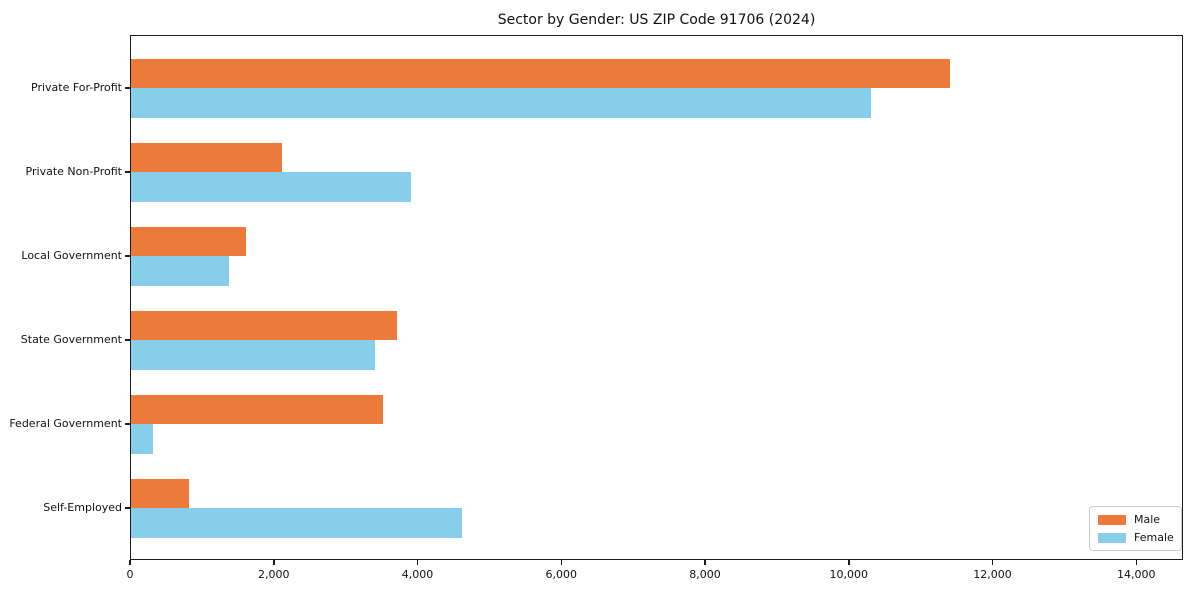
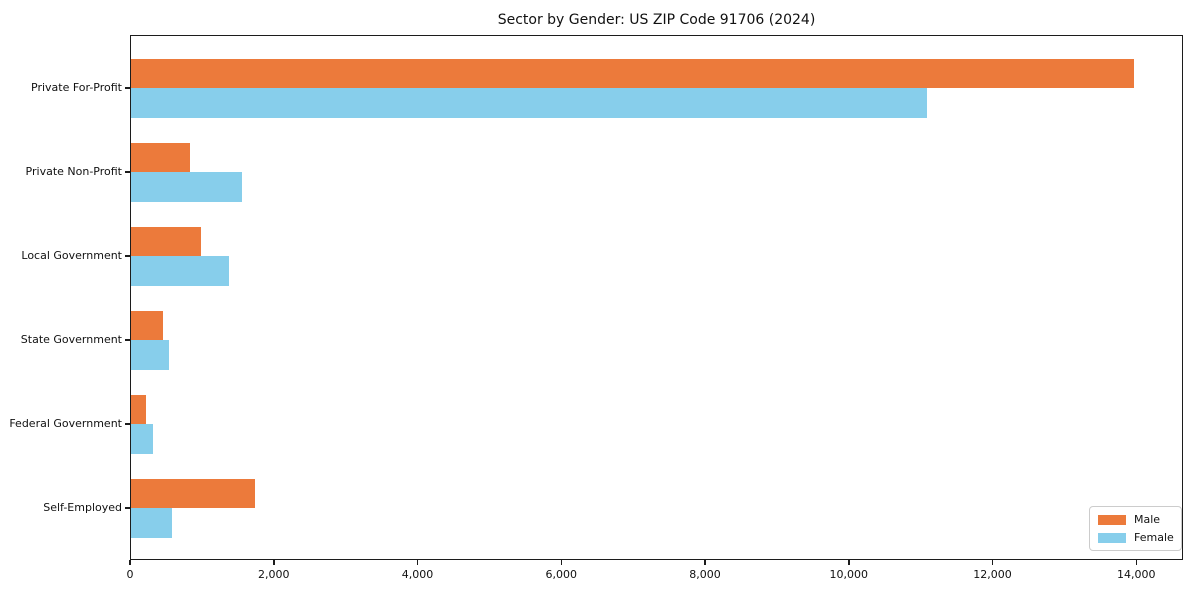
Male/Private For-Profit: 11400 -> 14000
Female/Private For-Profit: 10300 -> 11100
Male/Private Non-Profit: 2100 -> 800
Female/Private Non-Profit: 3900 -> 1600
Male/Local Government: 1600 -> 1000
Male/State Government: 3700 -> 400
Female/State Government: 3400 -> 500
Male/Federal Government: 3500 -> 200
Male/Self-Employed: 800 -> 1700
Female/Self-Employed: 4600 -> 600
